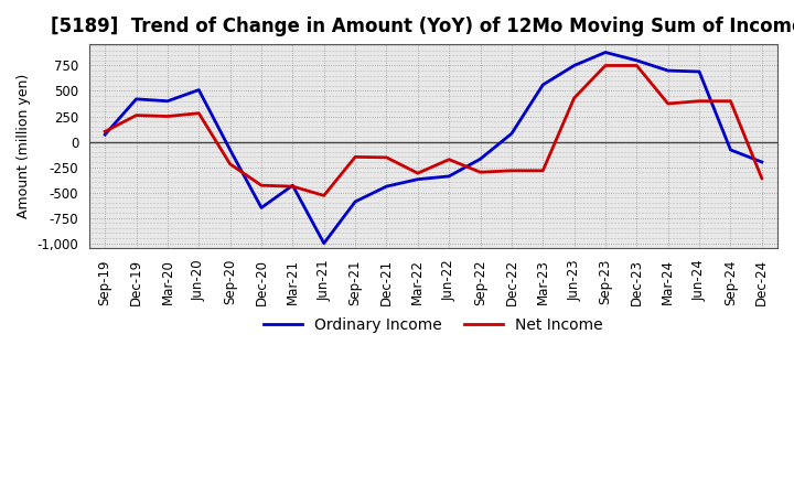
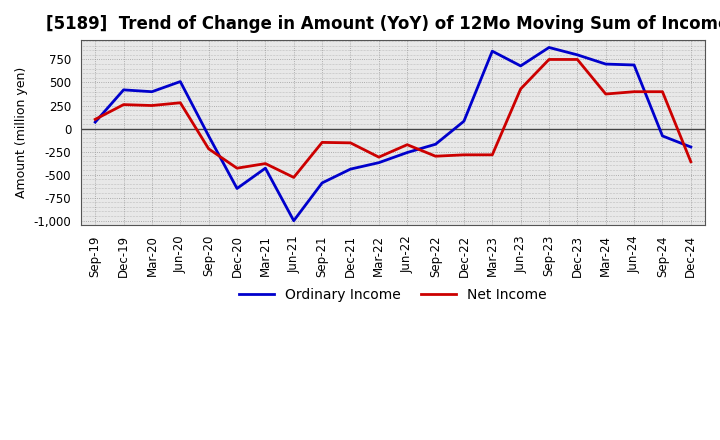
Net Income/Mar-21: -440 -> -380
Ordinary Income/Jun-22: -340 -> -260
Ordinary Income/Mar-23: 560 -> 840
Ordinary Income/Jun-23: 750 -> 680
